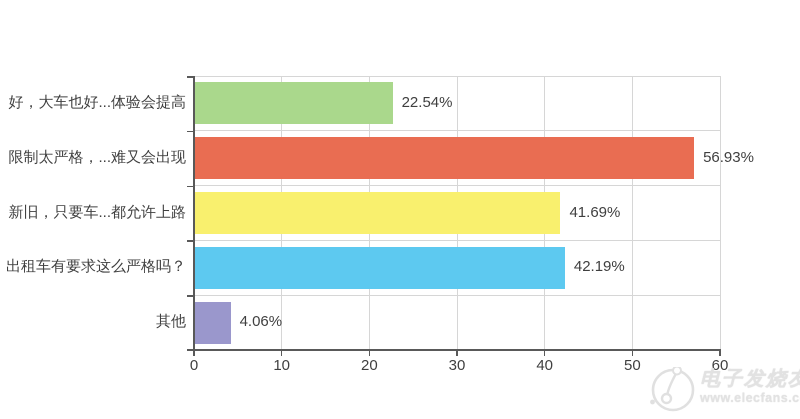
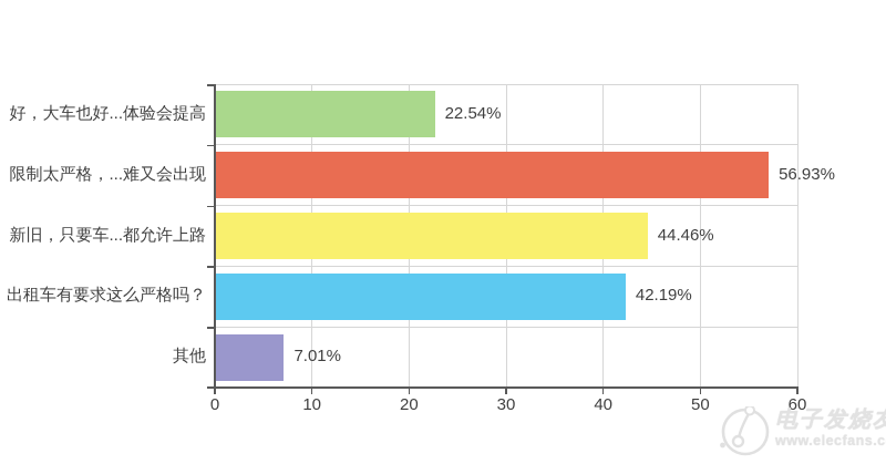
新旧，只要车...都允许上路: 41.69% -> 44.46%
其他: 4.06% -> 7.01%
